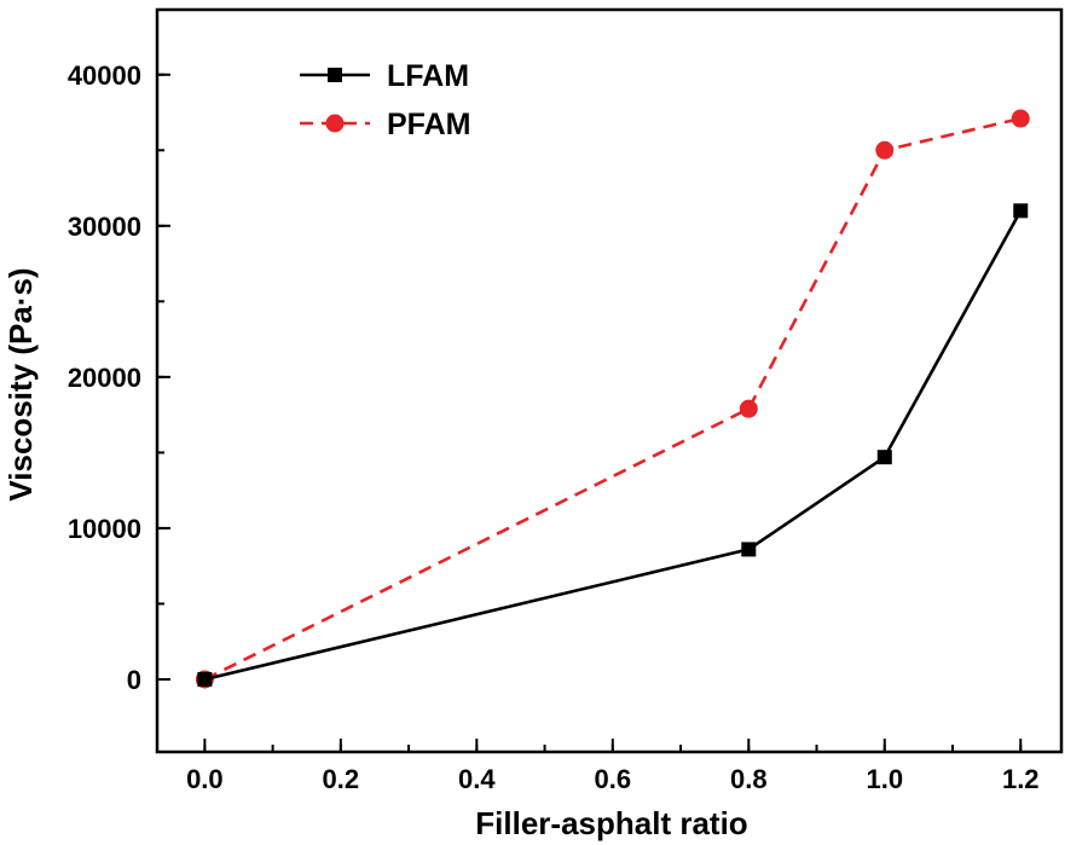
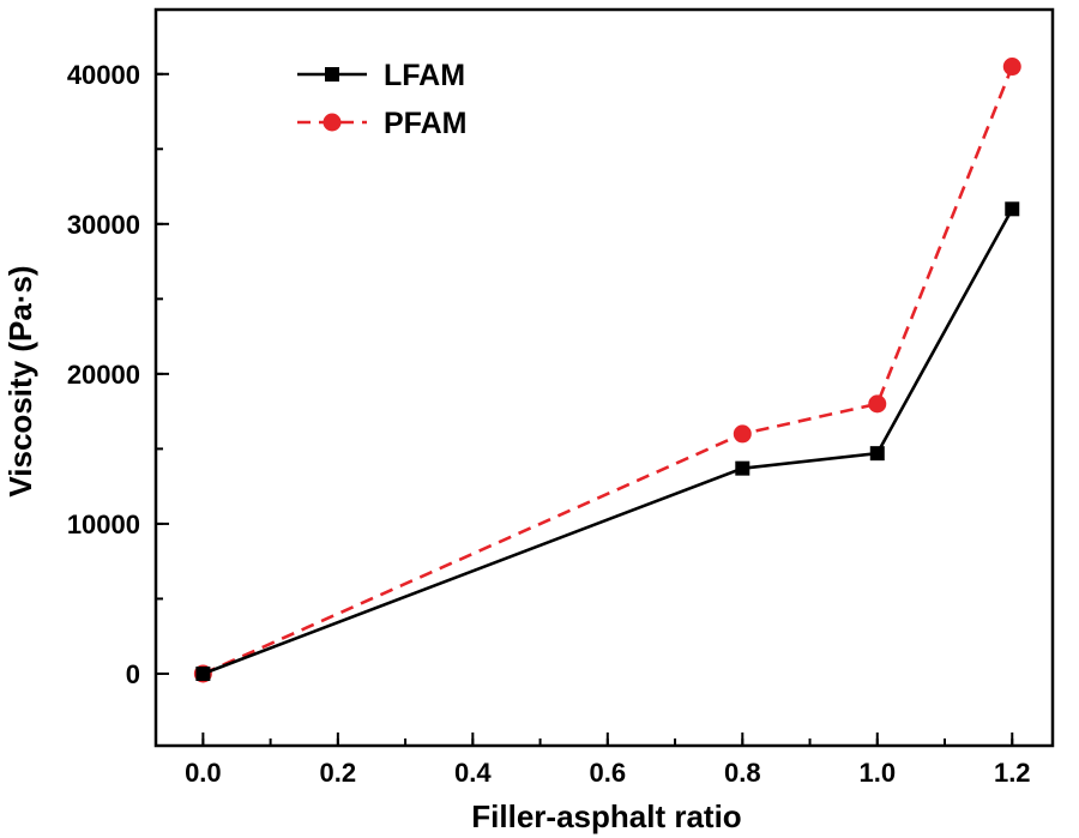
LFAM/0.8: 8600 -> 13700
PFAM/0.8: 17900 -> 16000
PFAM/1.0: 35000 -> 18000
PFAM/1.2: 37100 -> 40500
